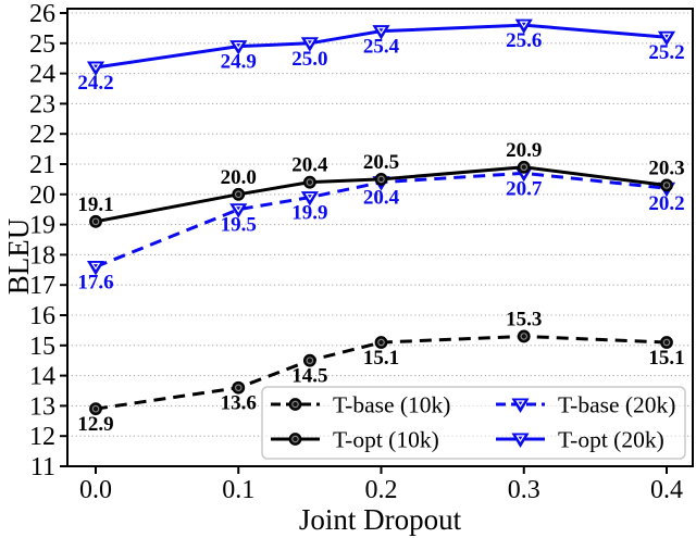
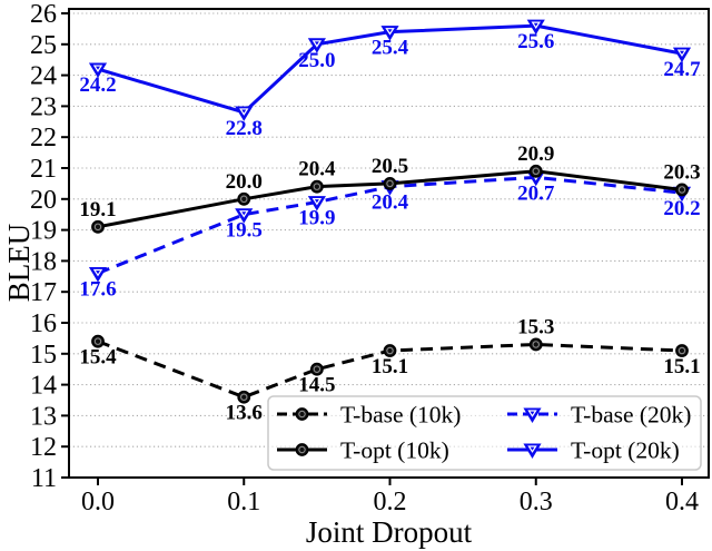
T-base (10k)/0.0: 12.9 -> 15.4
T-opt (20k)/0.1: 24.9 -> 22.8
T-opt (20k)/0.4: 25.2 -> 24.7
